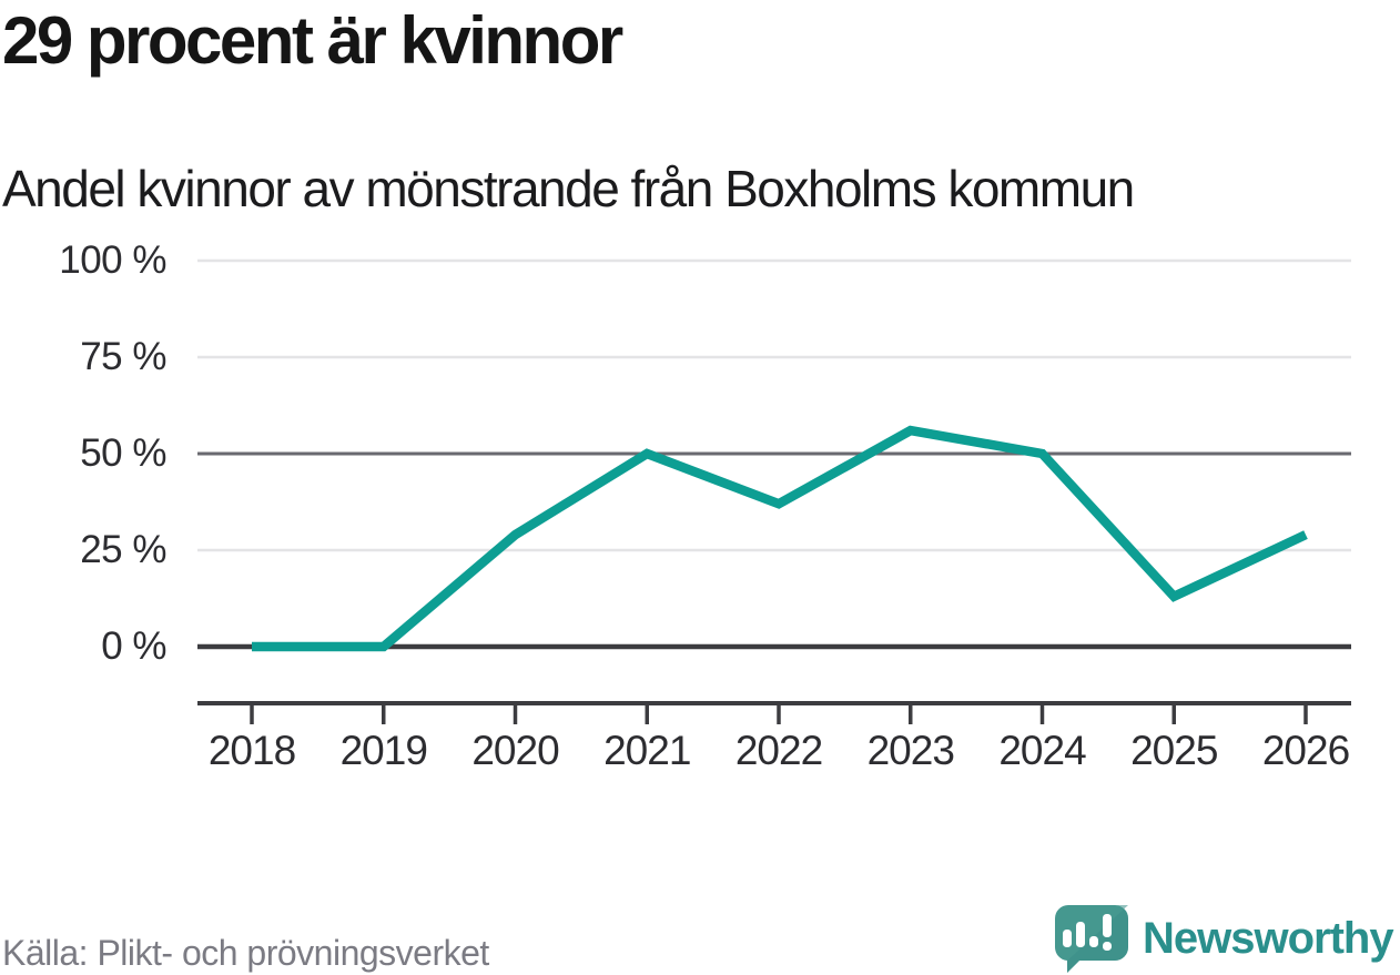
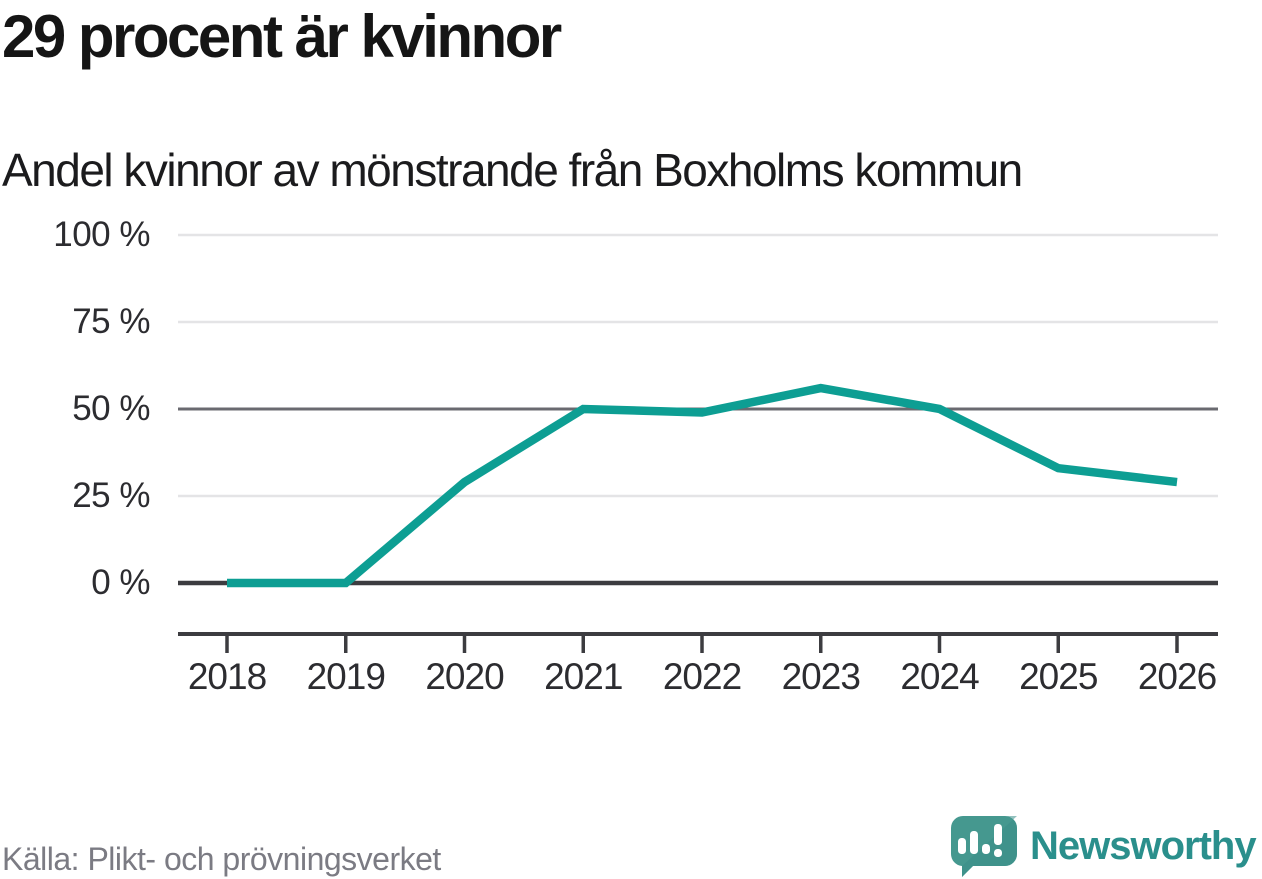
2022: 37% -> 49%
2025: 13% -> 33%
